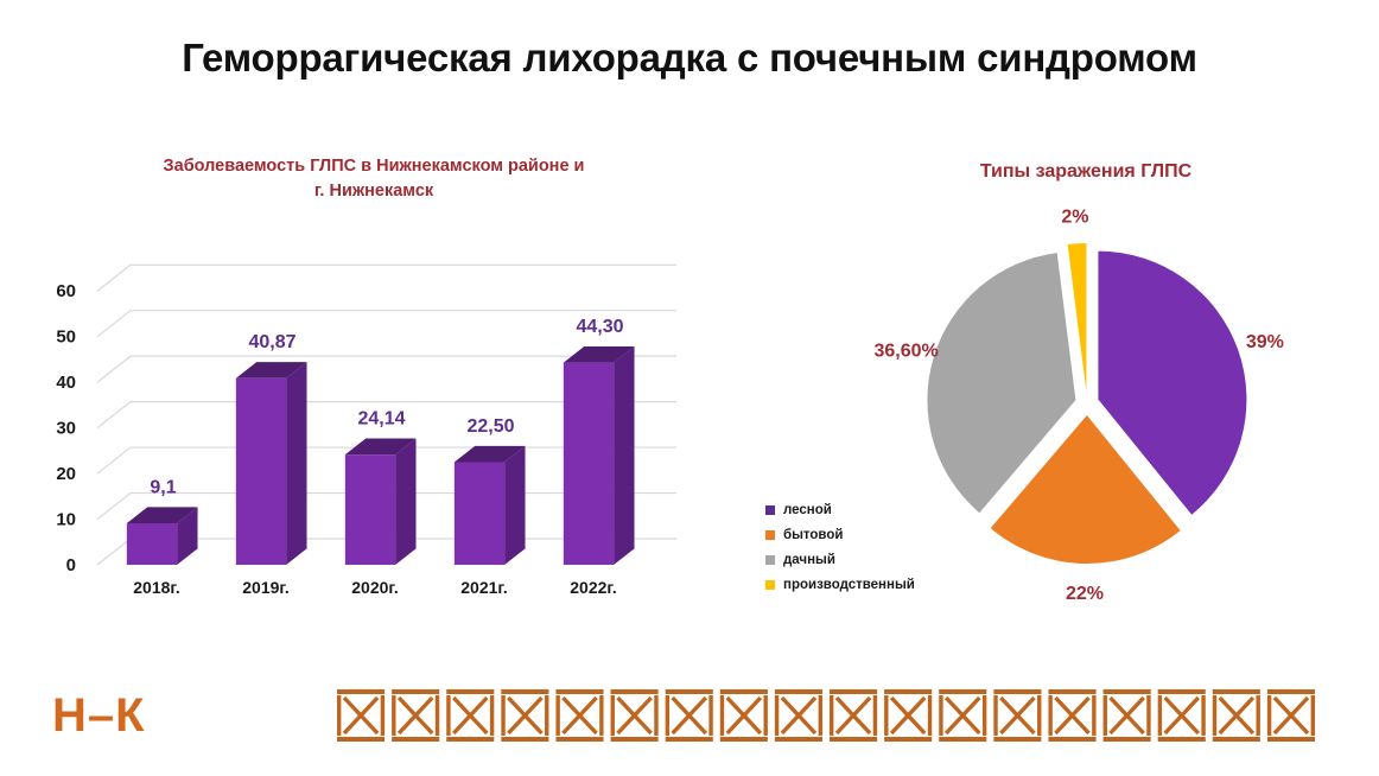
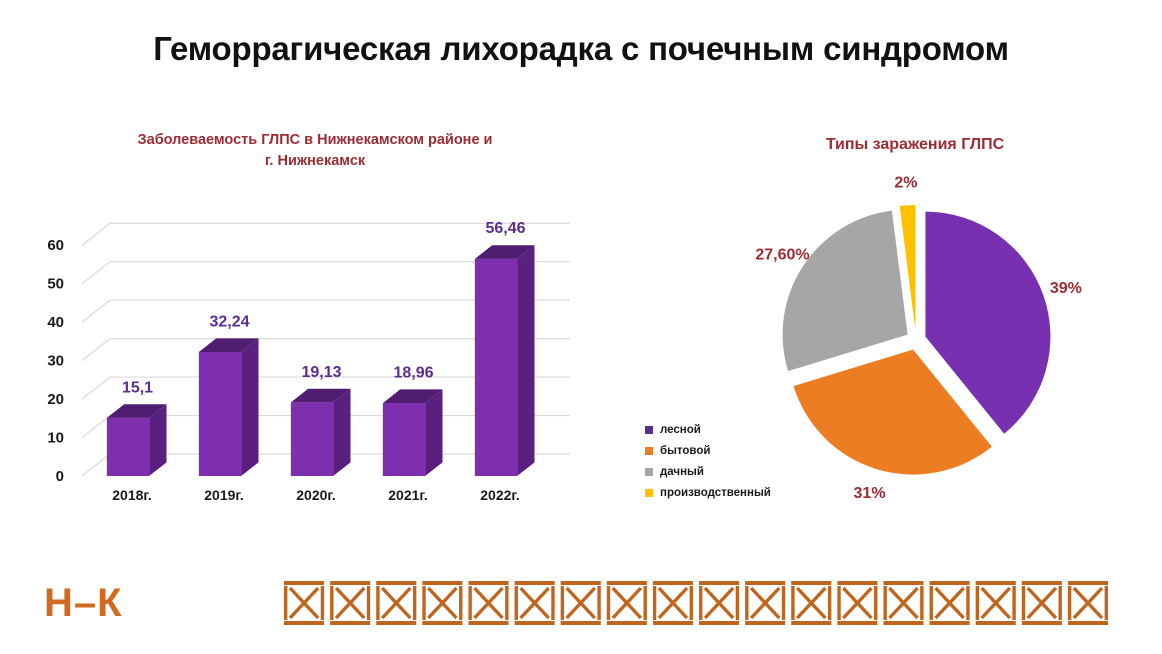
Заболеваемость ГЛПС в Нижнекамском районе и г. Нижнекамск/2018г.: 9,1 -> 15,1
Заболеваемость ГЛПС в Нижнекамском районе и г. Нижнекамск/2019г.: 40,87 -> 32,24
Заболеваемость ГЛПС в Нижнекамском районе и г. Нижнекамск/2020г.: 24,14 -> 19,13
Заболеваемость ГЛПС в Нижнекамском районе и г. Нижнекамск/2021г.: 22,50 -> 18,96
Заболеваемость ГЛПС в Нижнекамском районе и г. Нижнекамск/2022г.: 44,30 -> 56,46
Типы заражения ГЛПС/бытовой: 22% -> 31%
Типы заражения ГЛПС/дачный: 36,60% -> 27,60%
